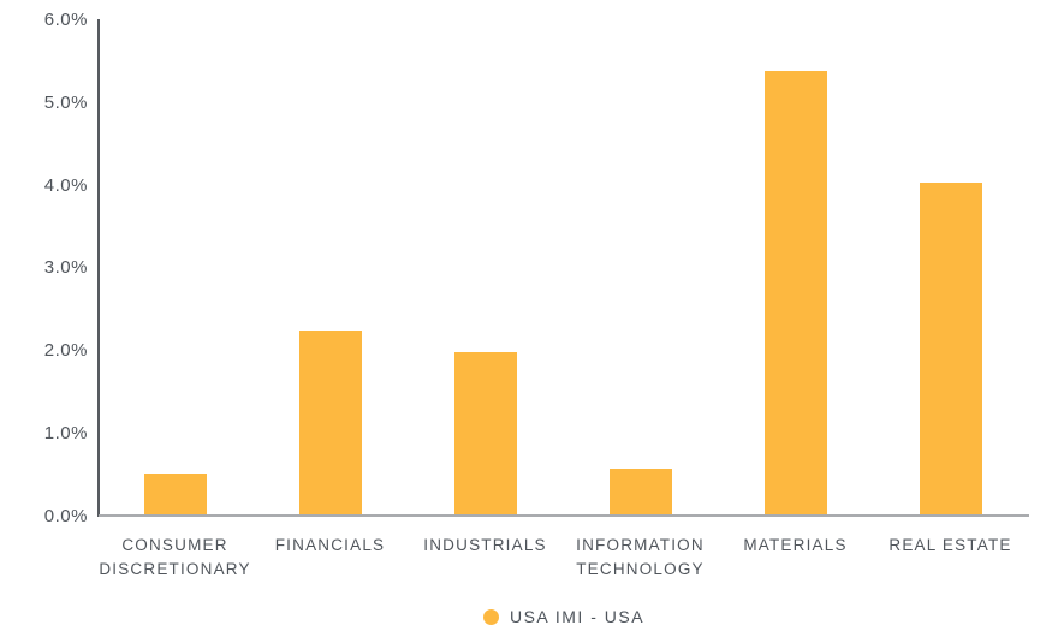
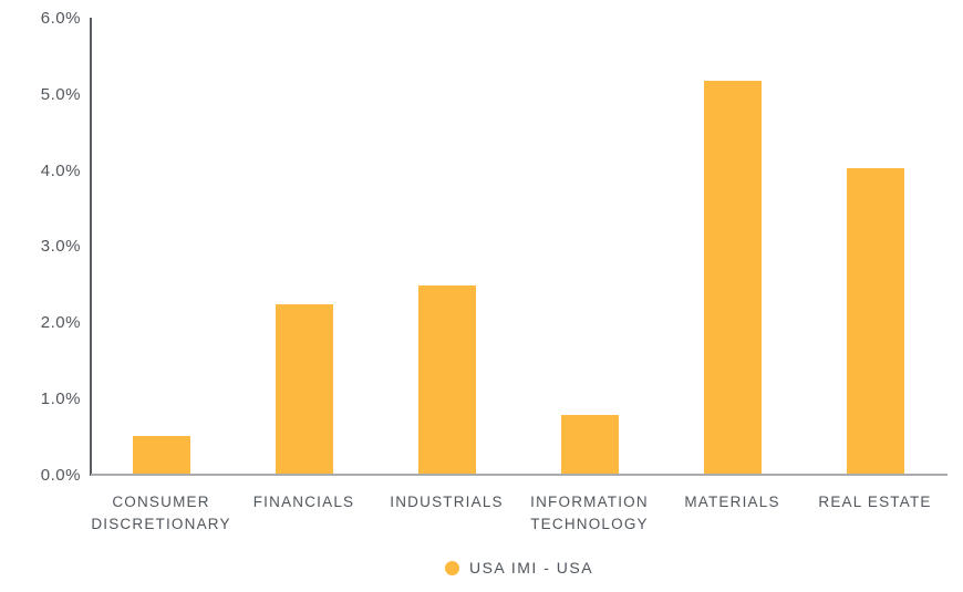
INDUSTRIALS: 2.0% -> 2.5%
INFORMATION TECHNOLOGY: 0.6% -> 0.8%
MATERIALS: 5.4% -> 5.2%
